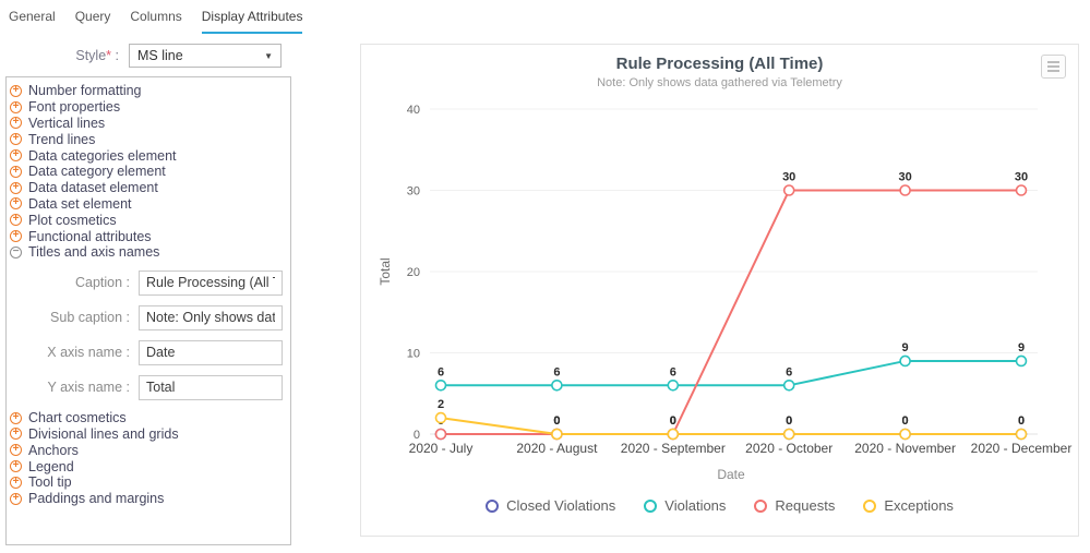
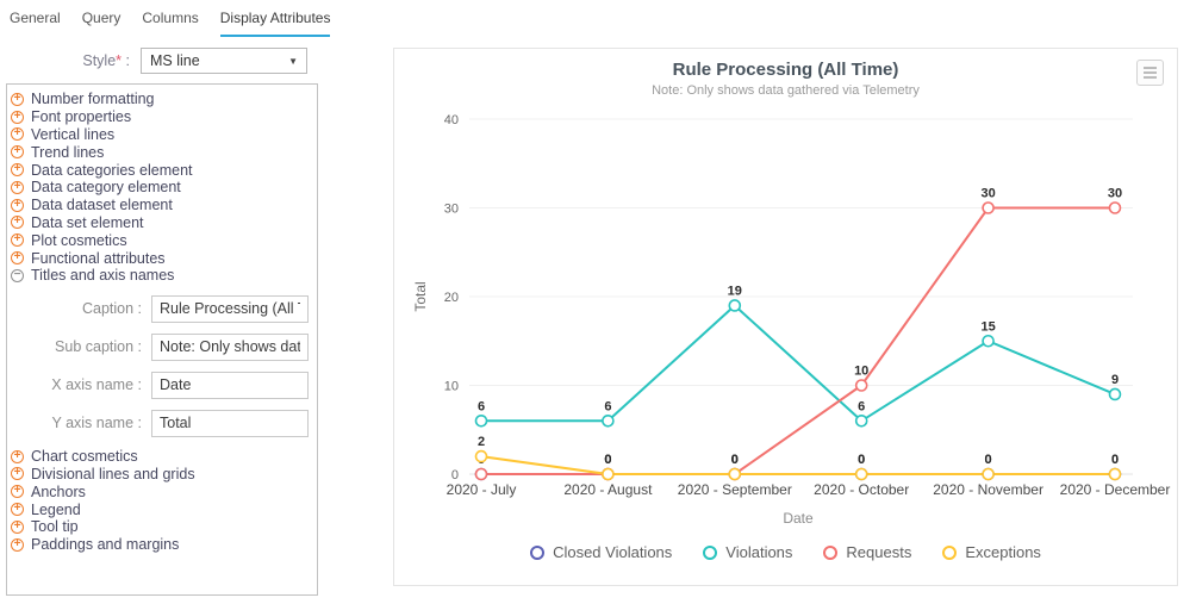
Violations/2020 - September: 6 -> 19
Requests/2020 - October: 30 -> 10
Violations/2020 - November: 9 -> 15
